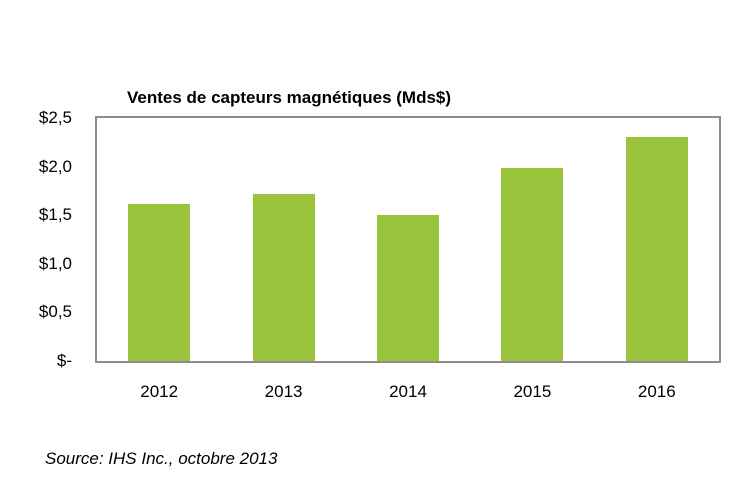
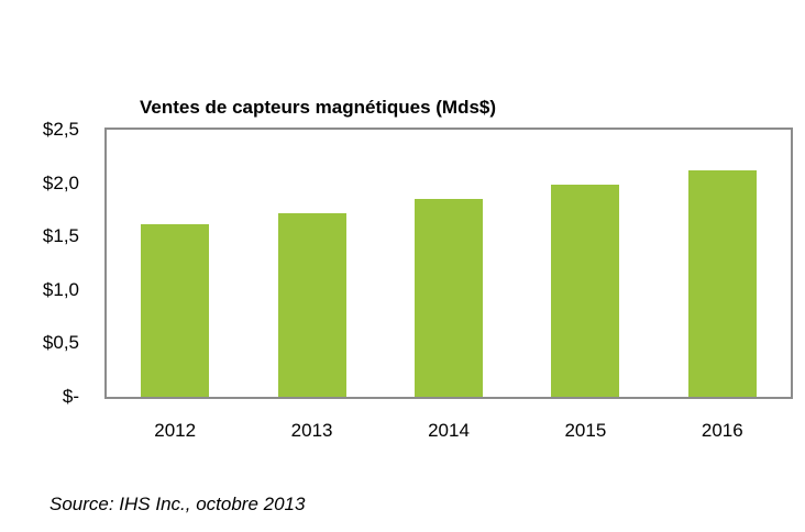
2014: $1,5 -> $1,9
2016: $2,3 -> $2,1
